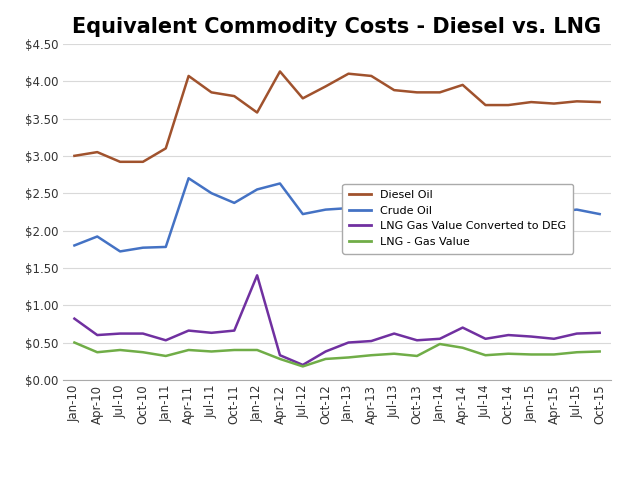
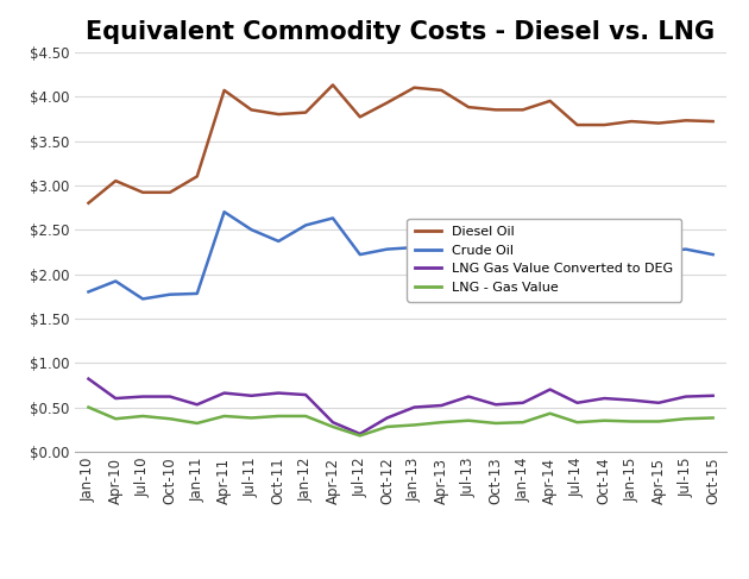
Diesel Oil/Jan-10: $3.00 -> $2.80
Diesel Oil/Jan-12: $3.58 -> $3.82
LNG Gas Value Converted to DEG/Jan-12: $1.40 -> $0.64
LNG - Gas Value/Jan-14: $0.48 -> $0.33
